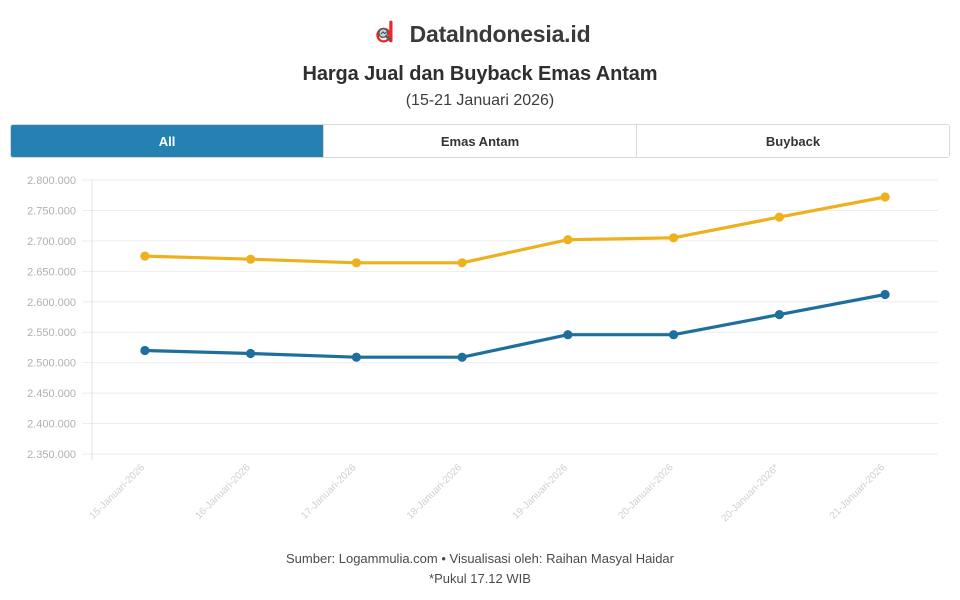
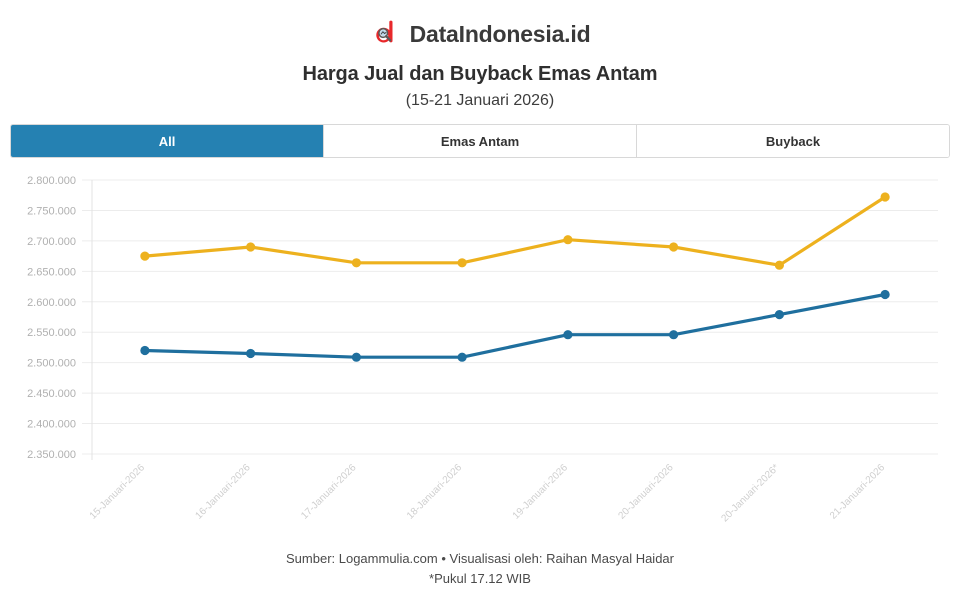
Emas Antam/16-Januari-2026: 2670000 -> 2690000
Emas Antam/20-Januari-2026: 2700000 -> 2690000
Emas Antam/20-Januari-2026*: 2740000 -> 2660000
